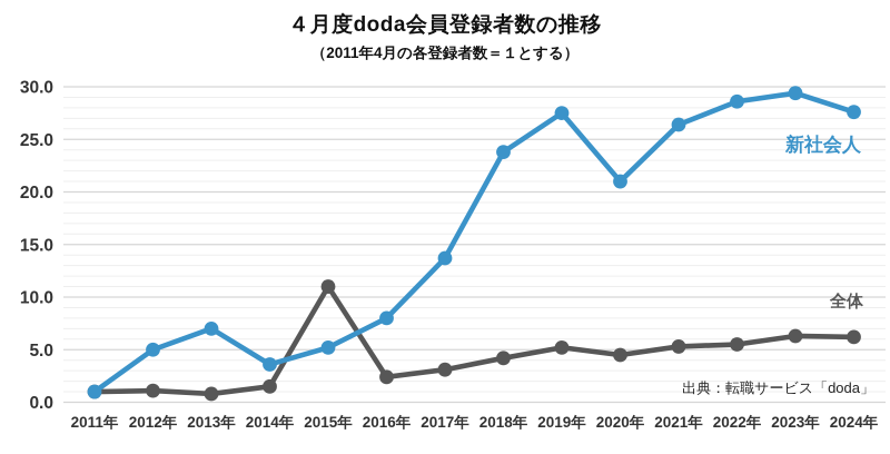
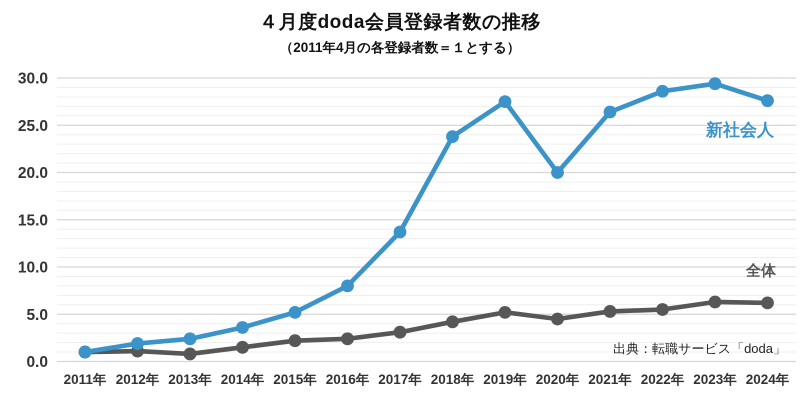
新社会人/2012年: 5 -> 2
新社会人/2013年: 7 -> 2
全体/2015年: 11 -> 2
新社会人/2020年: 21 -> 20
